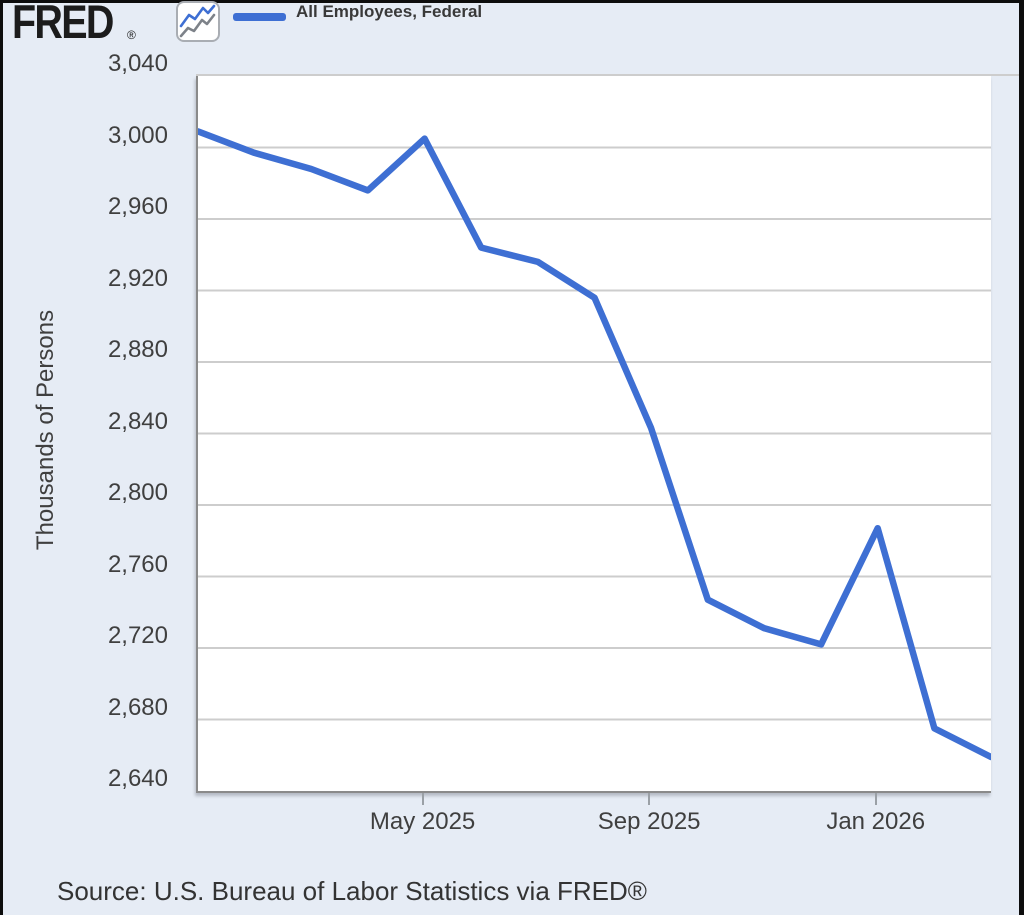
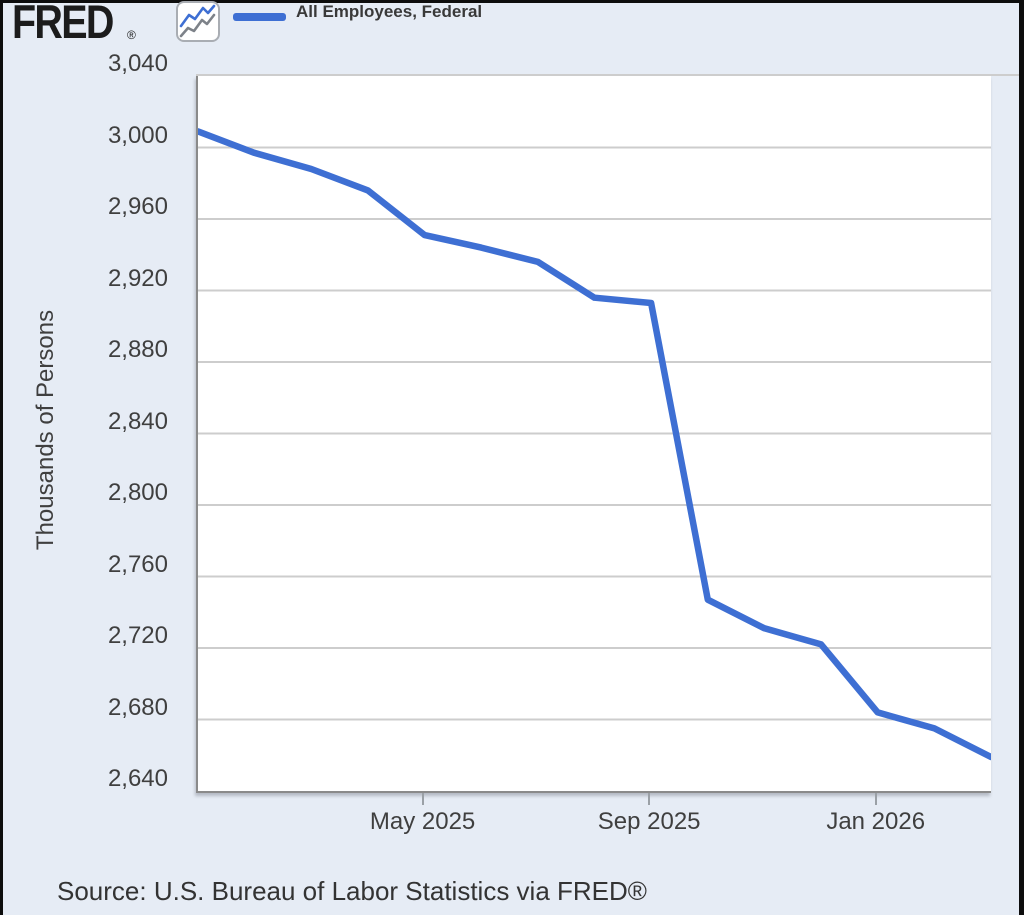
May 2025: 3005 -> 2951
Sep 2025: 2843 -> 2913
Jan 2026: 2787 -> 2684
